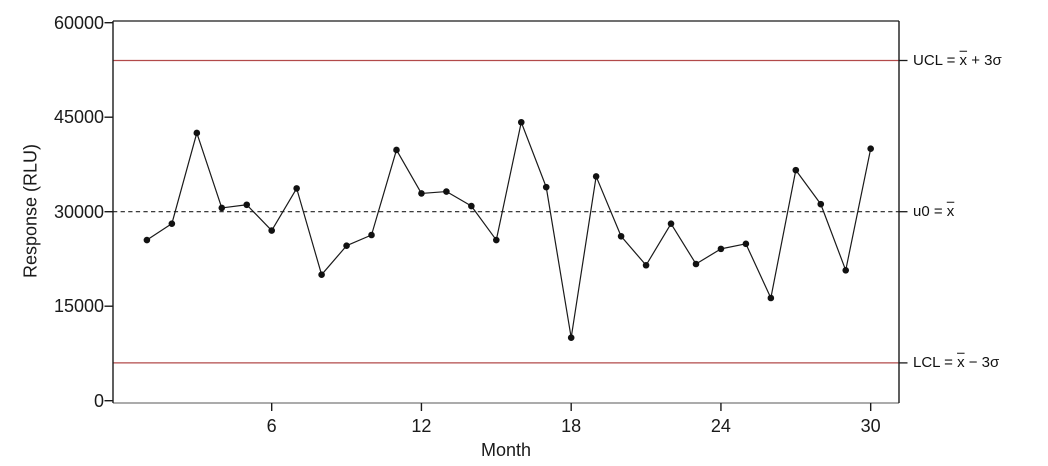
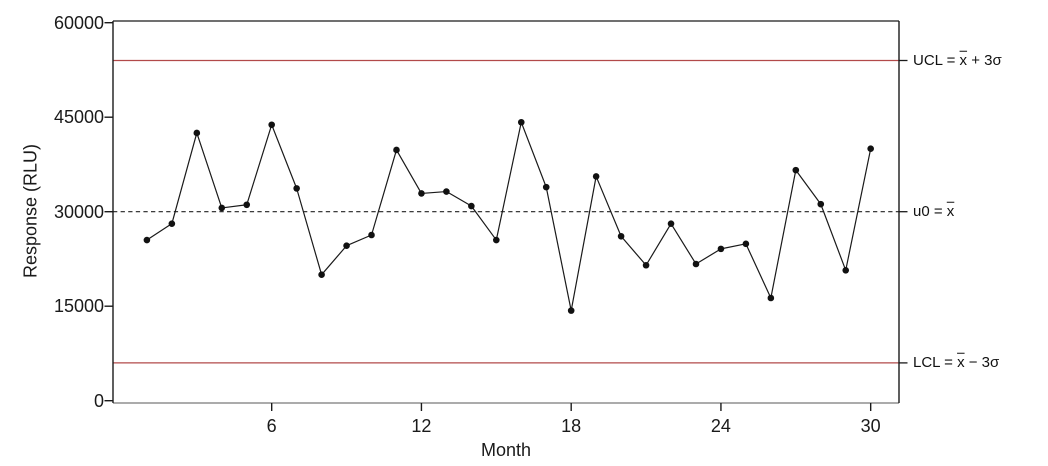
6: 27000 -> 44000
18: 10000 -> 14000
